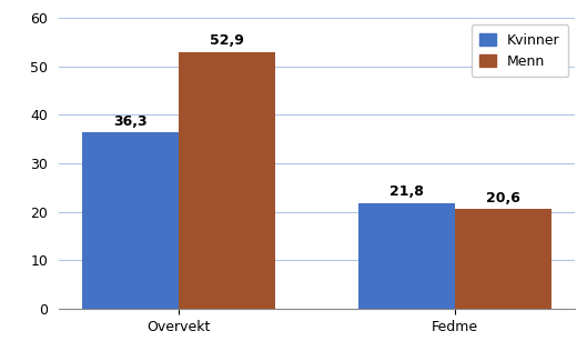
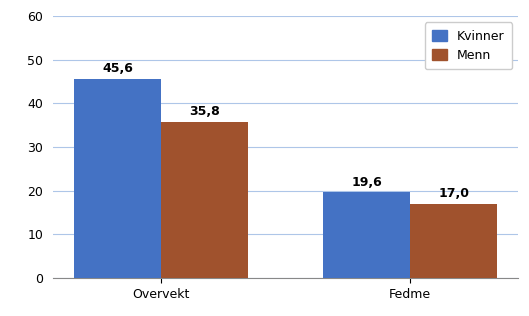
Kvinner/Overvekt: 36,3 -> 45,6
Menn/Overvekt: 52,9 -> 35,8
Kvinner/Fedme: 21,8 -> 19,6
Menn/Fedme: 20,6 -> 17,0
